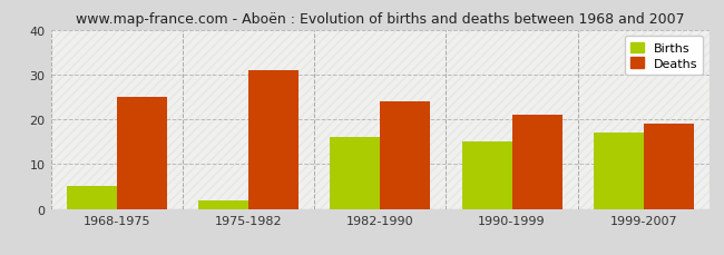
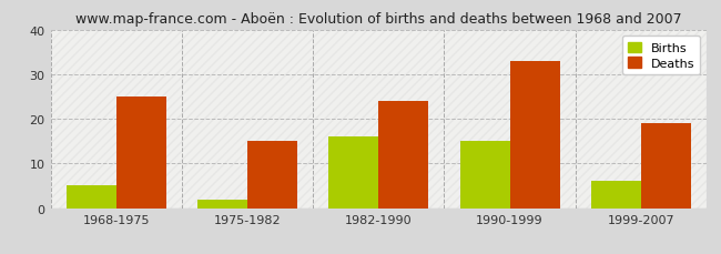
Deaths/1975-1982: 31 -> 15
Deaths/1990-1999: 21 -> 33
Births/1999-2007: 17 -> 6
